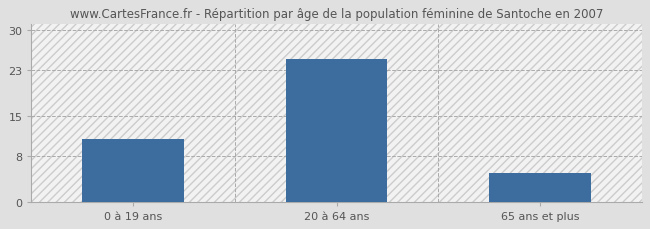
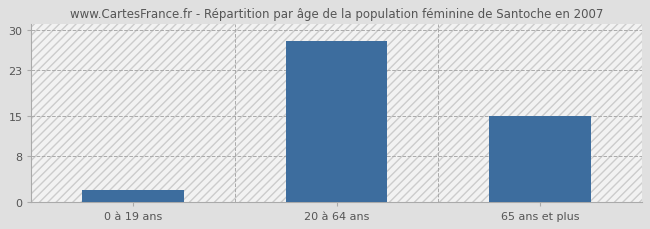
0 à 19 ans: 11 -> 2
20 à 64 ans: 25 -> 28
65 ans et plus: 5 -> 15
